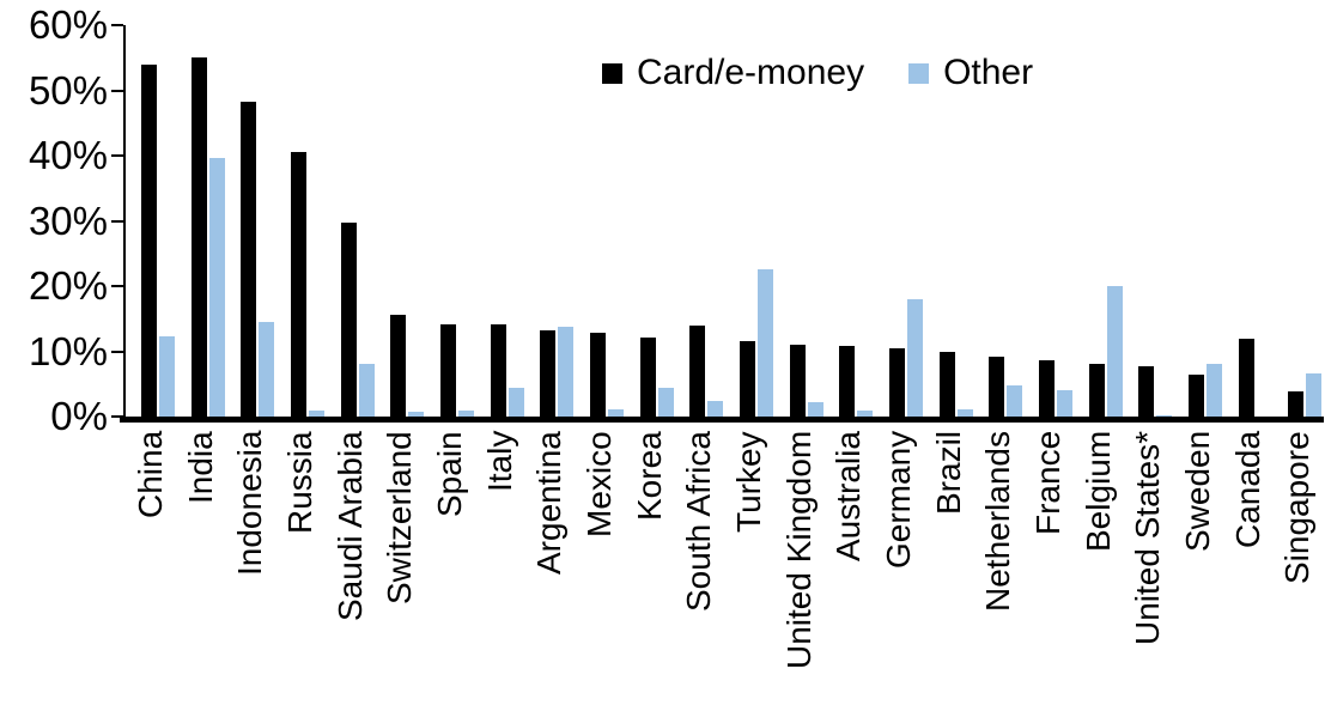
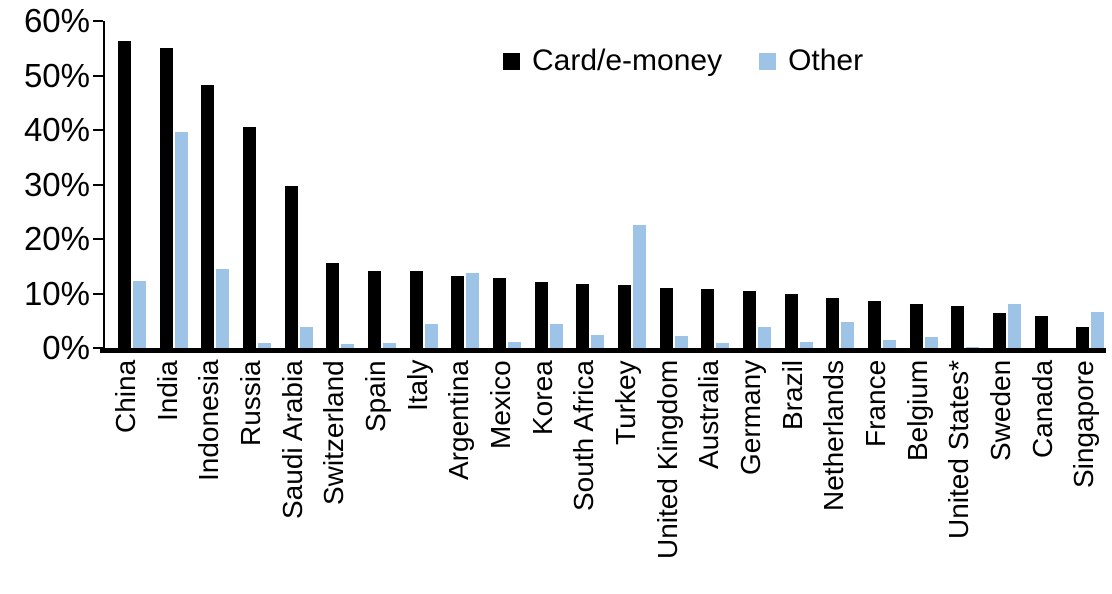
Card/e-money/China: 54% -> 56%
Other/Saudi Arabia: 8% -> 4%
Card/e-money/South Africa: 14% -> 12%
Other/Germany: 18% -> 4%
Other/France: 4% -> 1%
Other/Belgium: 20% -> 2%
Card/e-money/Canada: 12% -> 6%
